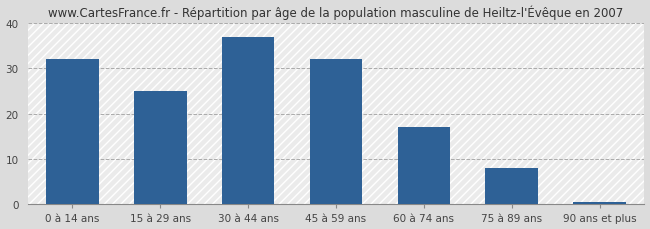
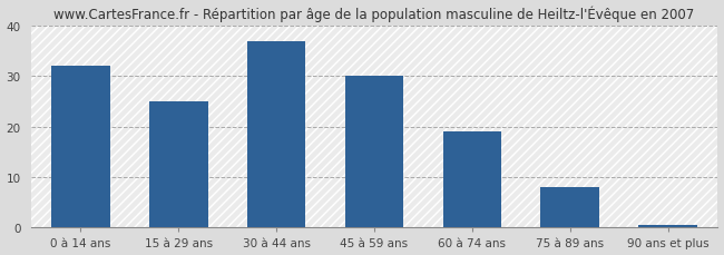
45 à 59 ans: 32.0 -> 30.0
60 à 74 ans: 17.0 -> 19.0
